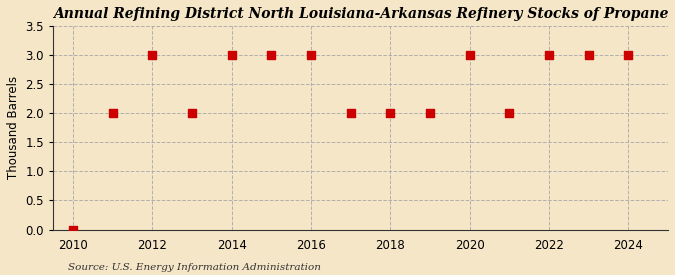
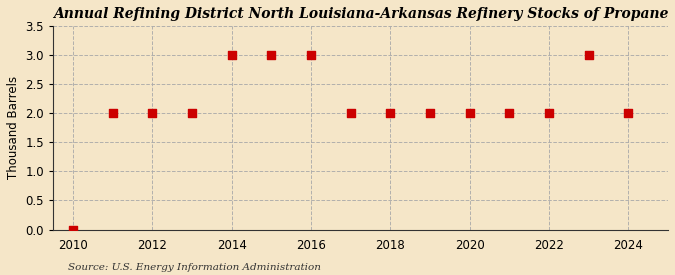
2012: 3 -> 2
2020: 3 -> 2
2022: 3 -> 2
2024: 3 -> 2
